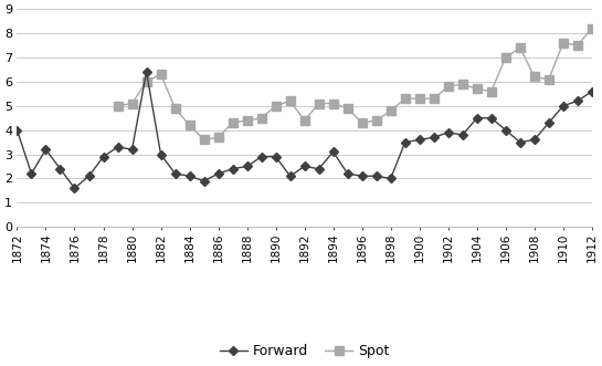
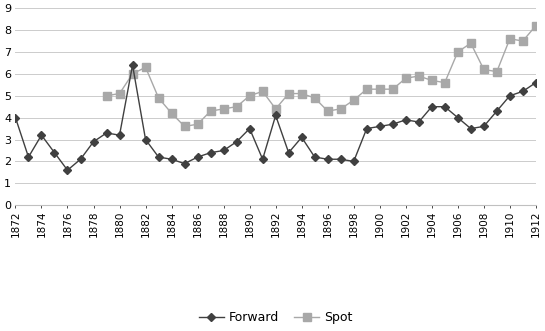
Forward/1890: 2.9 -> 3.5
Forward/1892: 2.5 -> 4.1
